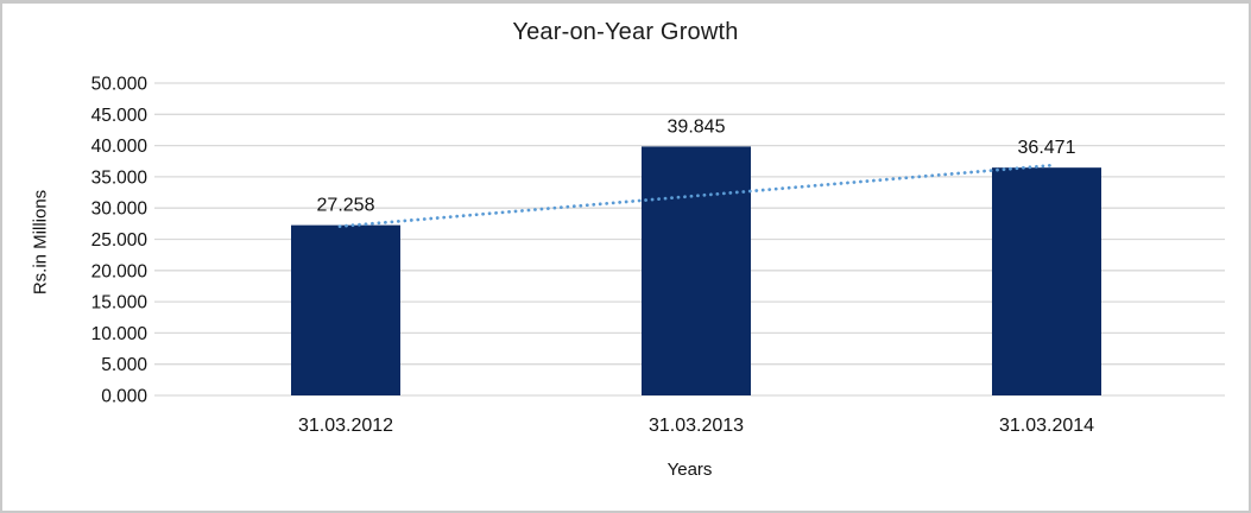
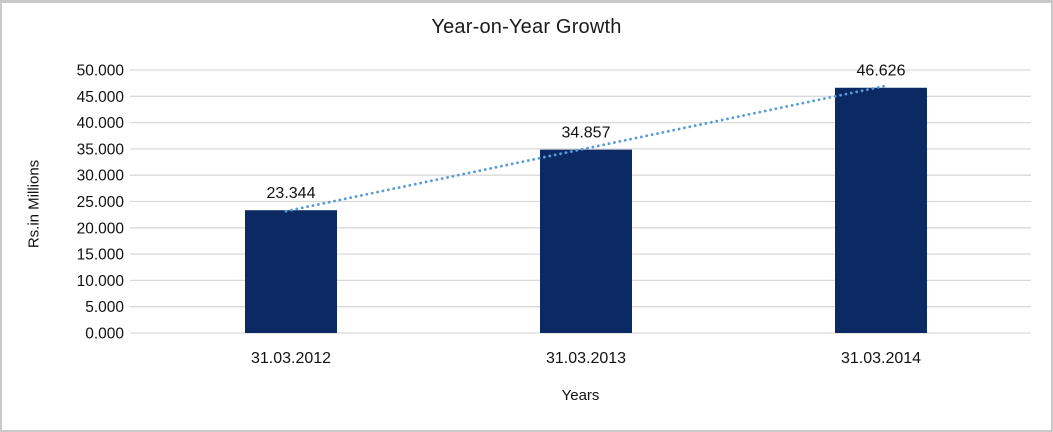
31.03.2012: 27.258 -> 23.344
31.03.2013: 39.845 -> 34.857
31.03.2014: 36.471 -> 46.626
